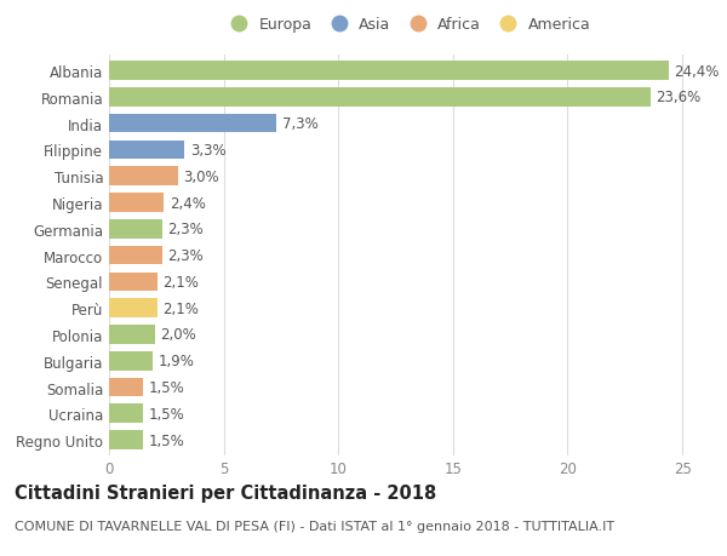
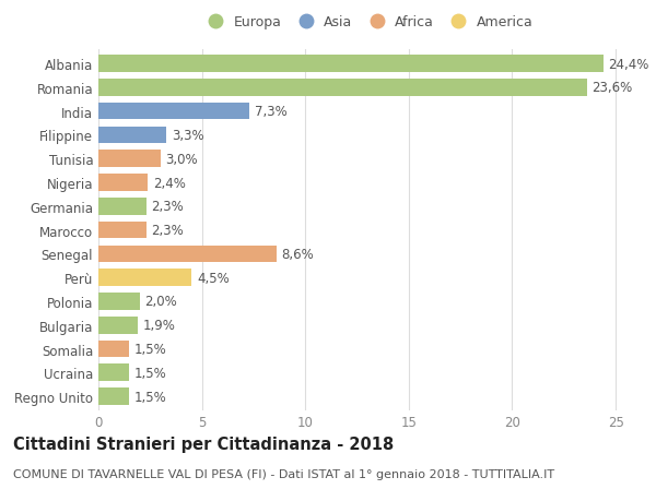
Senegal: 2,1% -> 8,6%
Perù: 2,1% -> 4,5%
